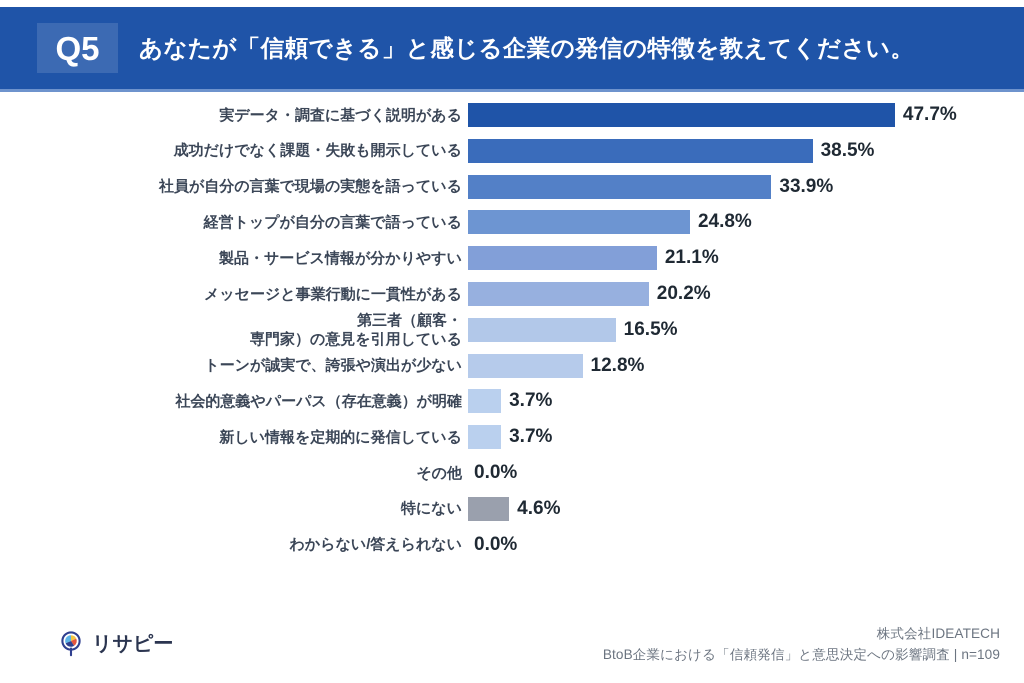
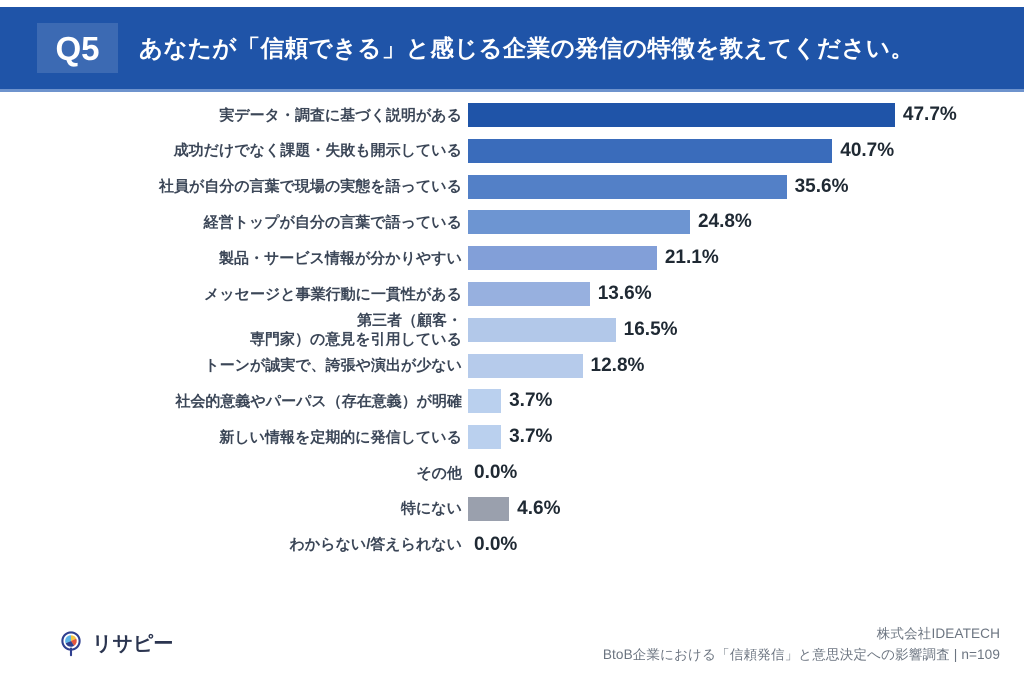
成功だけでなく課題・失敗も開示している: 38.5% -> 40.7%
社員が自分の言葉で現場の実態を語っている: 33.9% -> 35.6%
メッセージと事業行動に一貫性がある: 20.2% -> 13.6%
